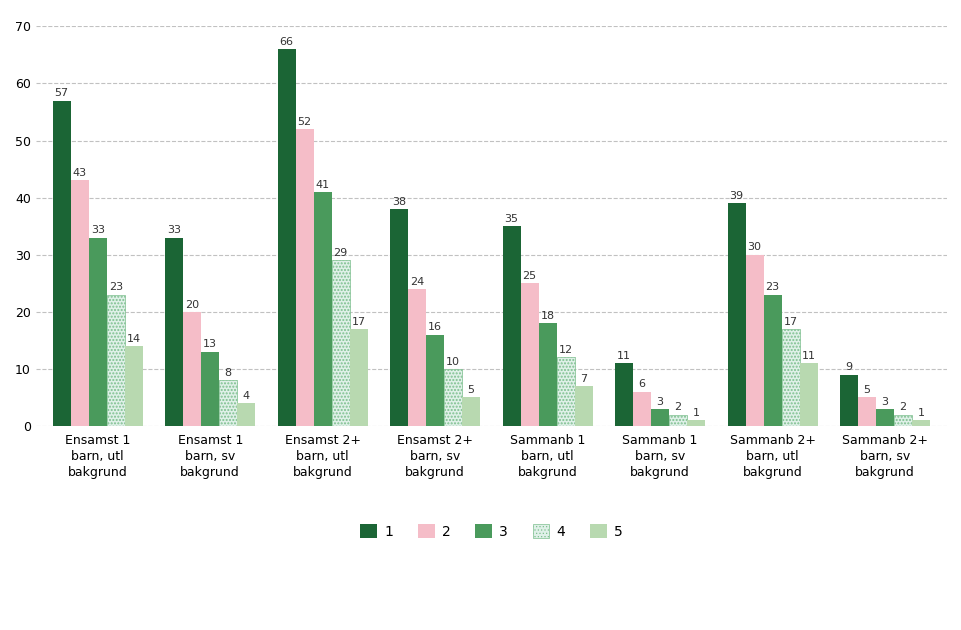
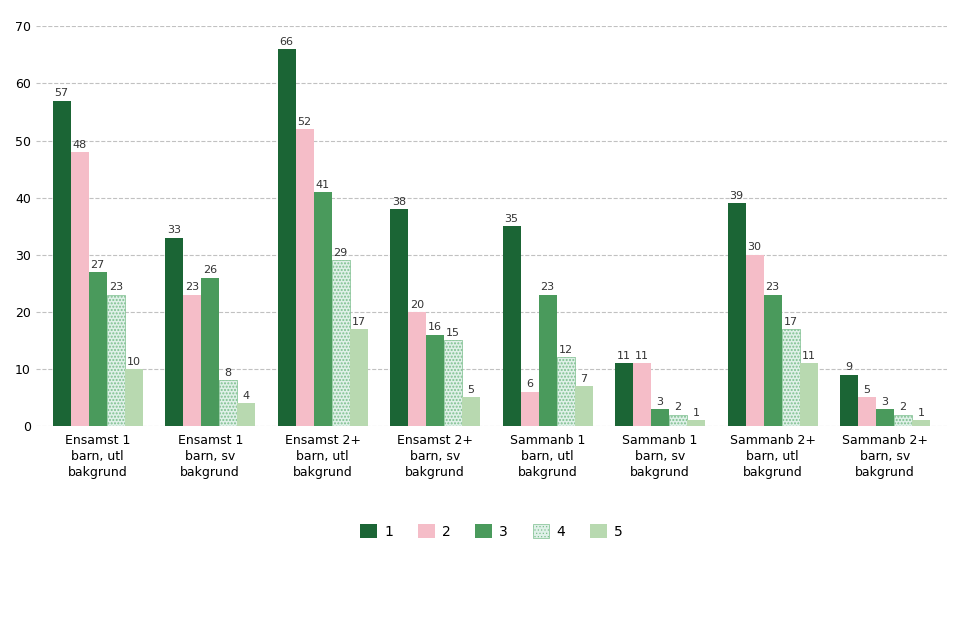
2/Ensamst 1 barn, utl bakgrund: 43 -> 48
3/Ensamst 1 barn, utl bakgrund: 33 -> 27
5/Ensamst 1 barn, utl bakgrund: 14 -> 10
2/Ensamst 1 barn, sv bakgrund: 20 -> 23
3/Ensamst 1 barn, sv bakgrund: 13 -> 26
2/Ensamst 2+ barn, sv bakgrund: 24 -> 20
4/Ensamst 2+ barn, sv bakgrund: 10 -> 15
2/Sammanb 1 barn, utl bakgrund: 25 -> 6
3/Sammanb 1 barn, utl bakgrund: 18 -> 23
2/Sammanb 1 barn, sv bakgrund: 6 -> 11
